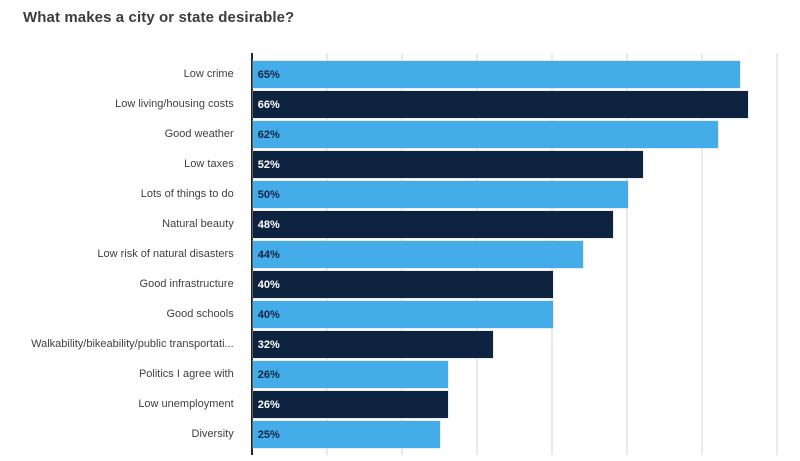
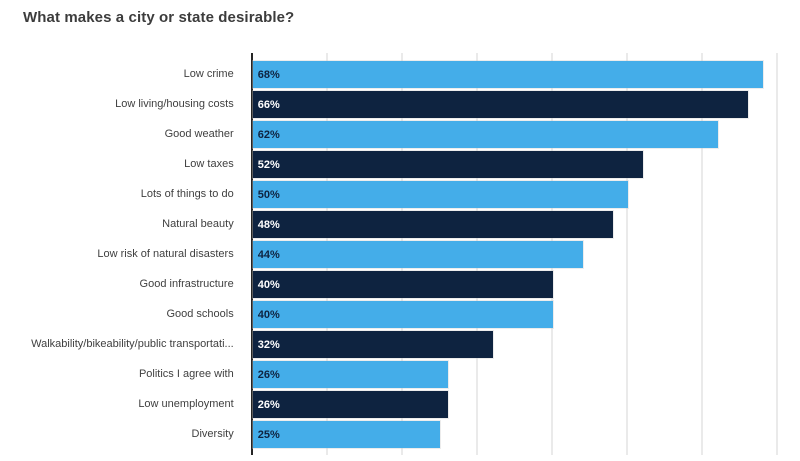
Low crime: 65% -> 68%
